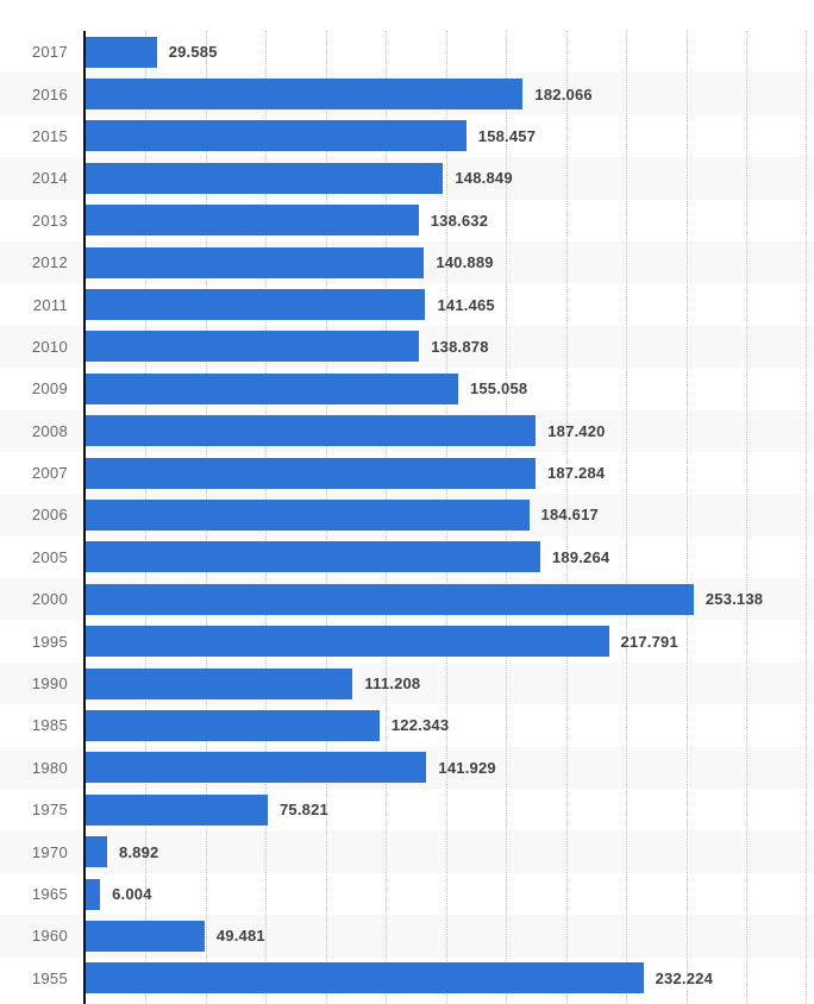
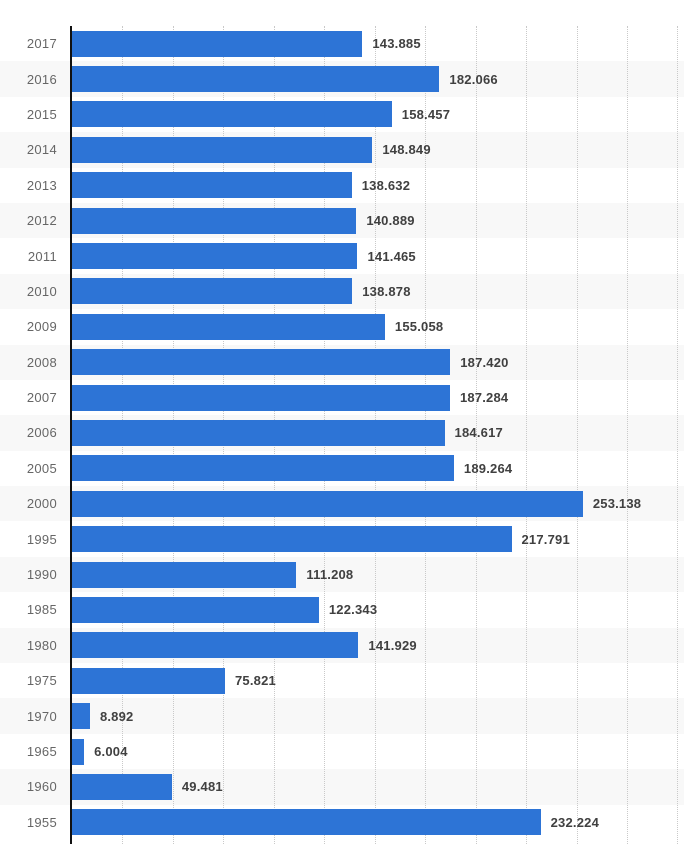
2017: 29.585 -> 143.885
